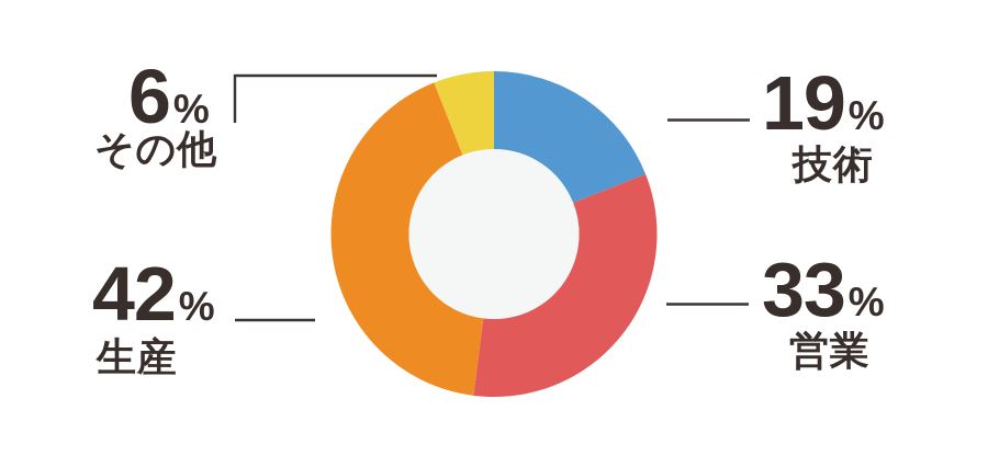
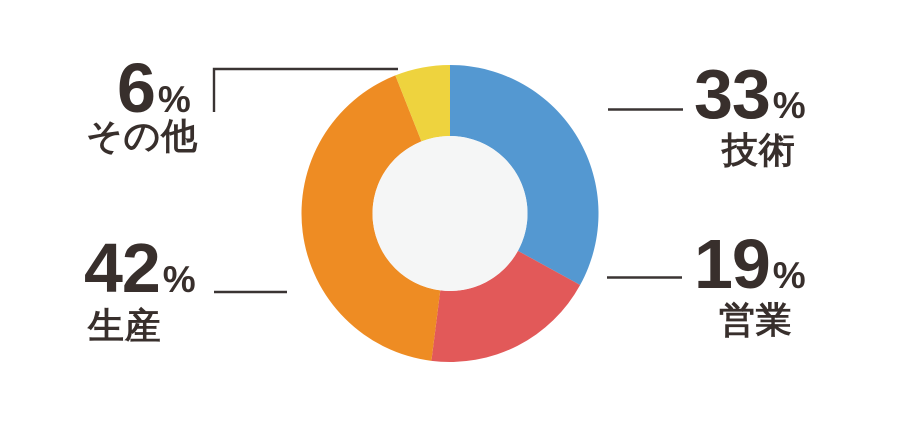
技術: 19 -> 33
営業: 33 -> 19
